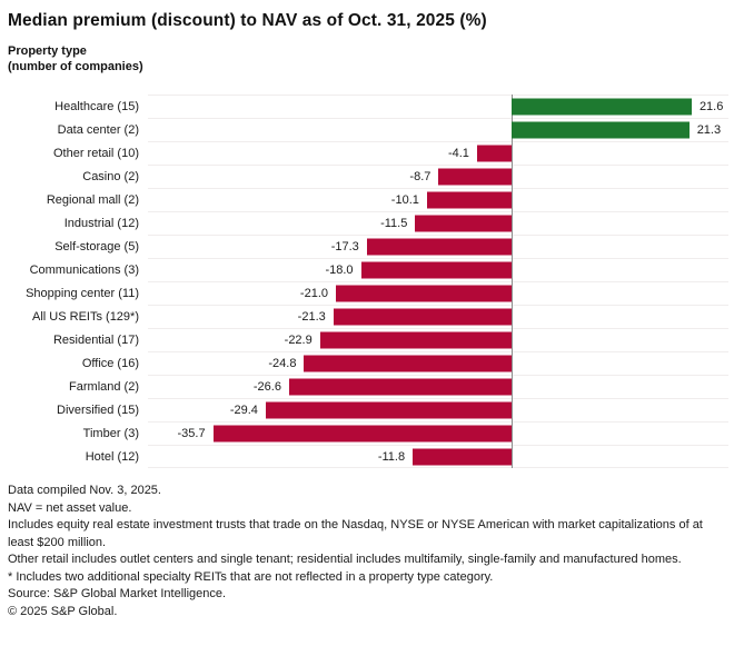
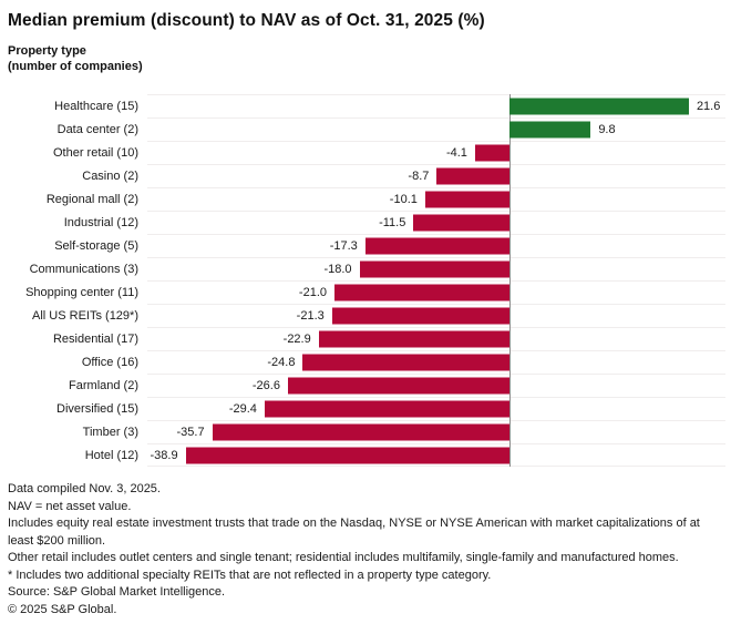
Data center (2): 21.3 -> 9.8
Hotel (12): -11.8 -> -38.9
